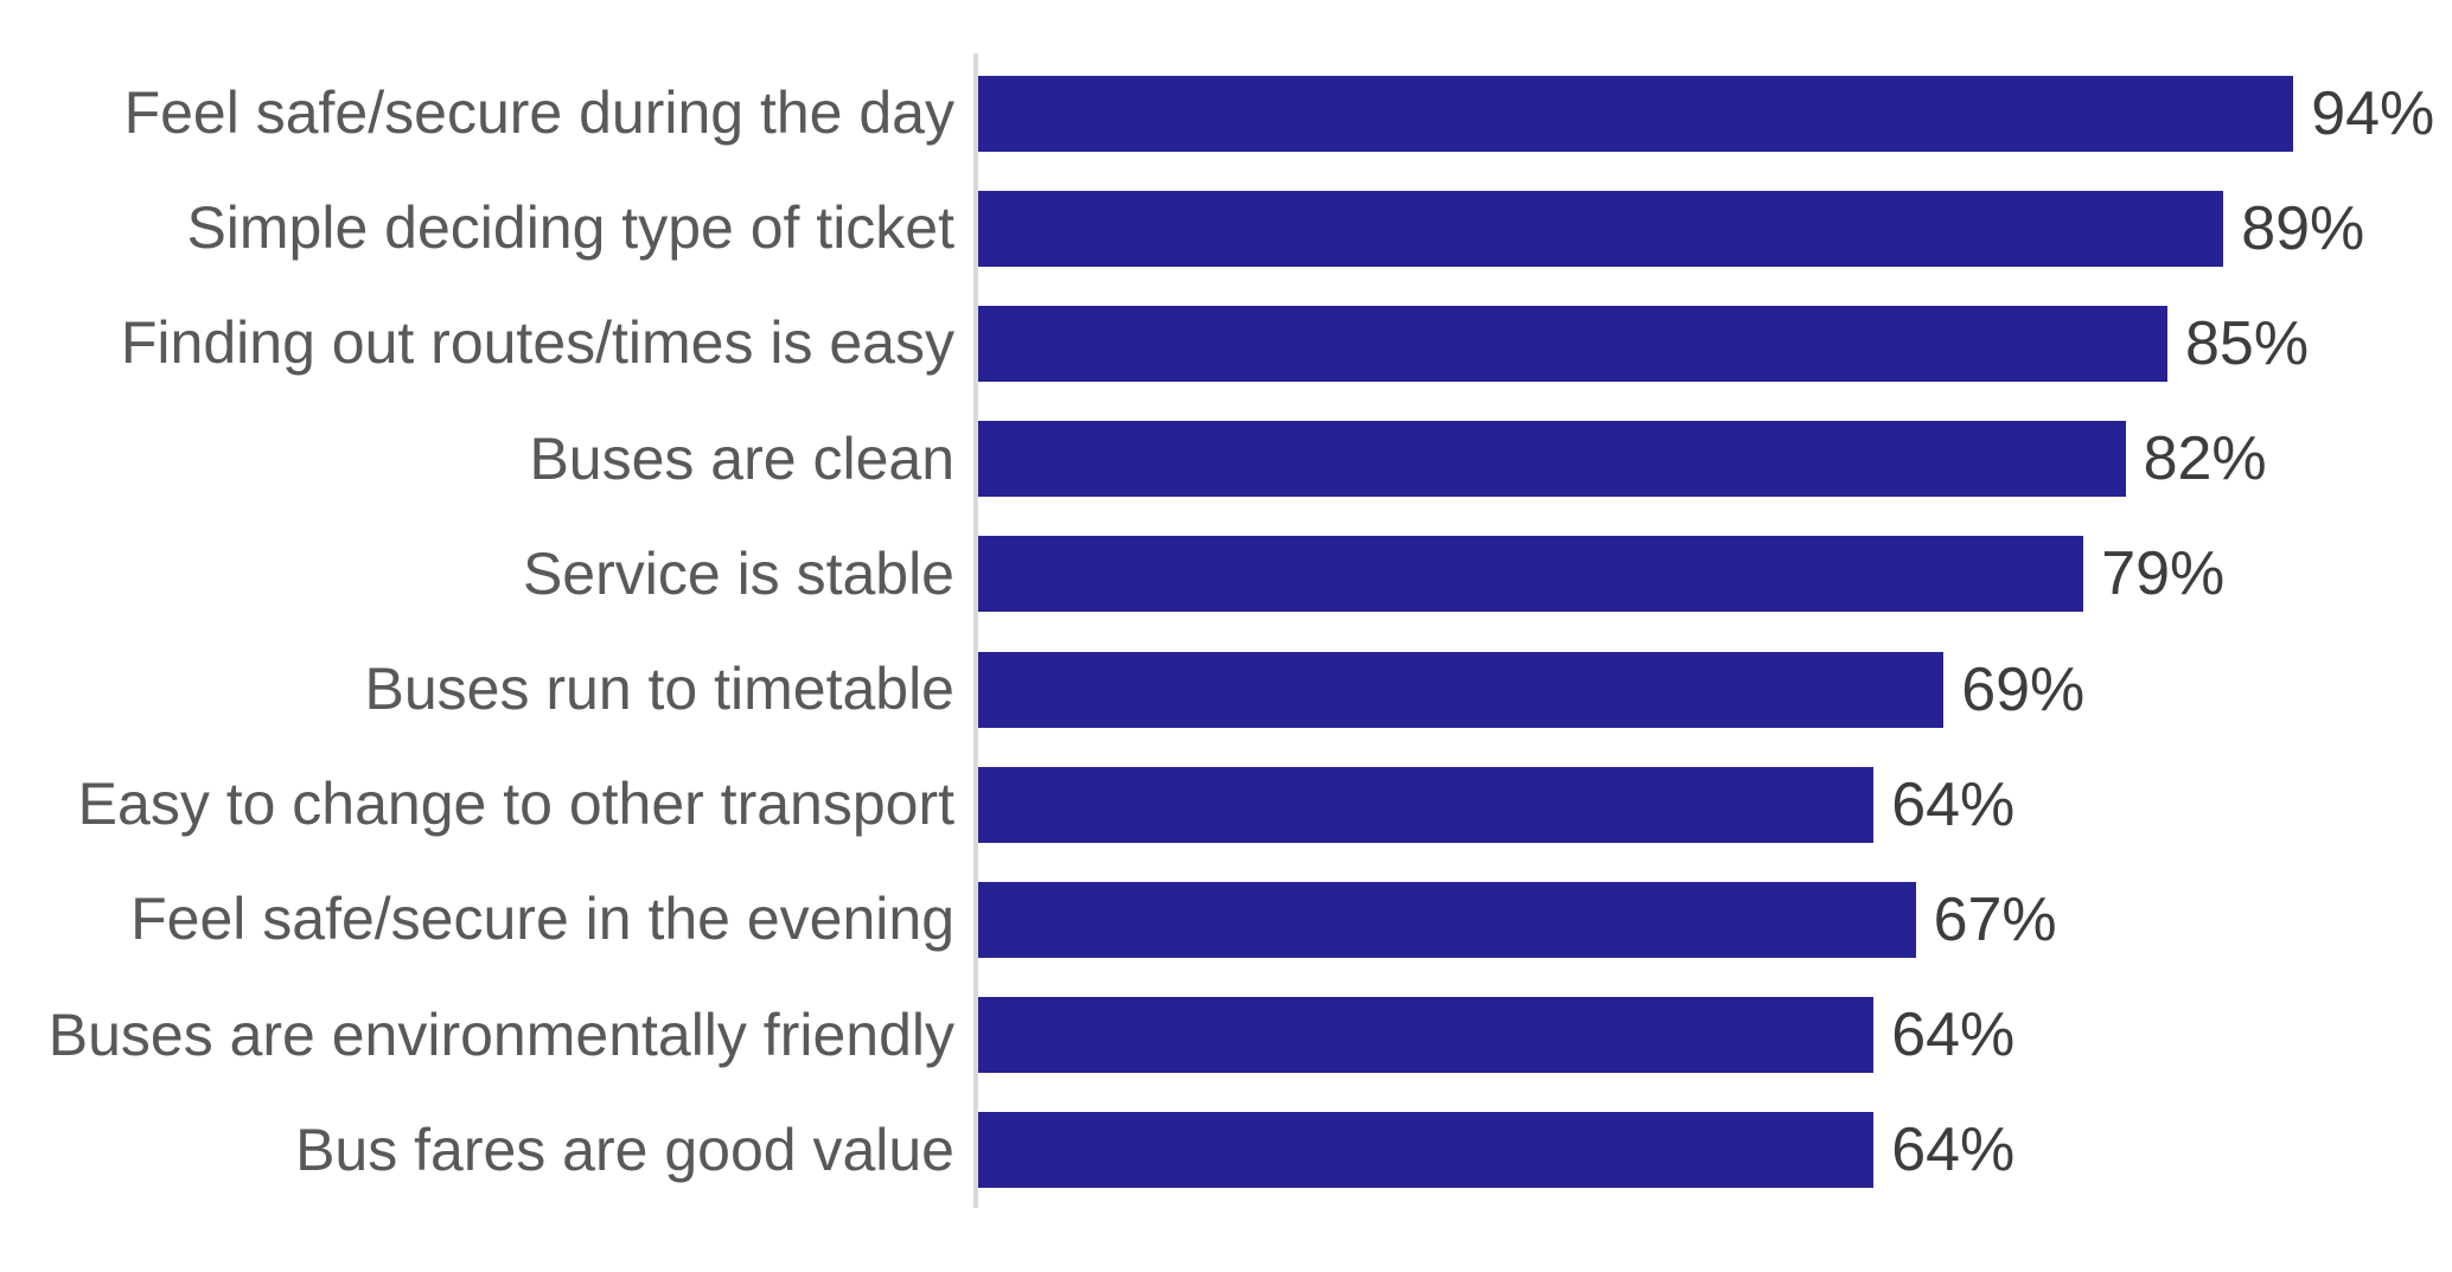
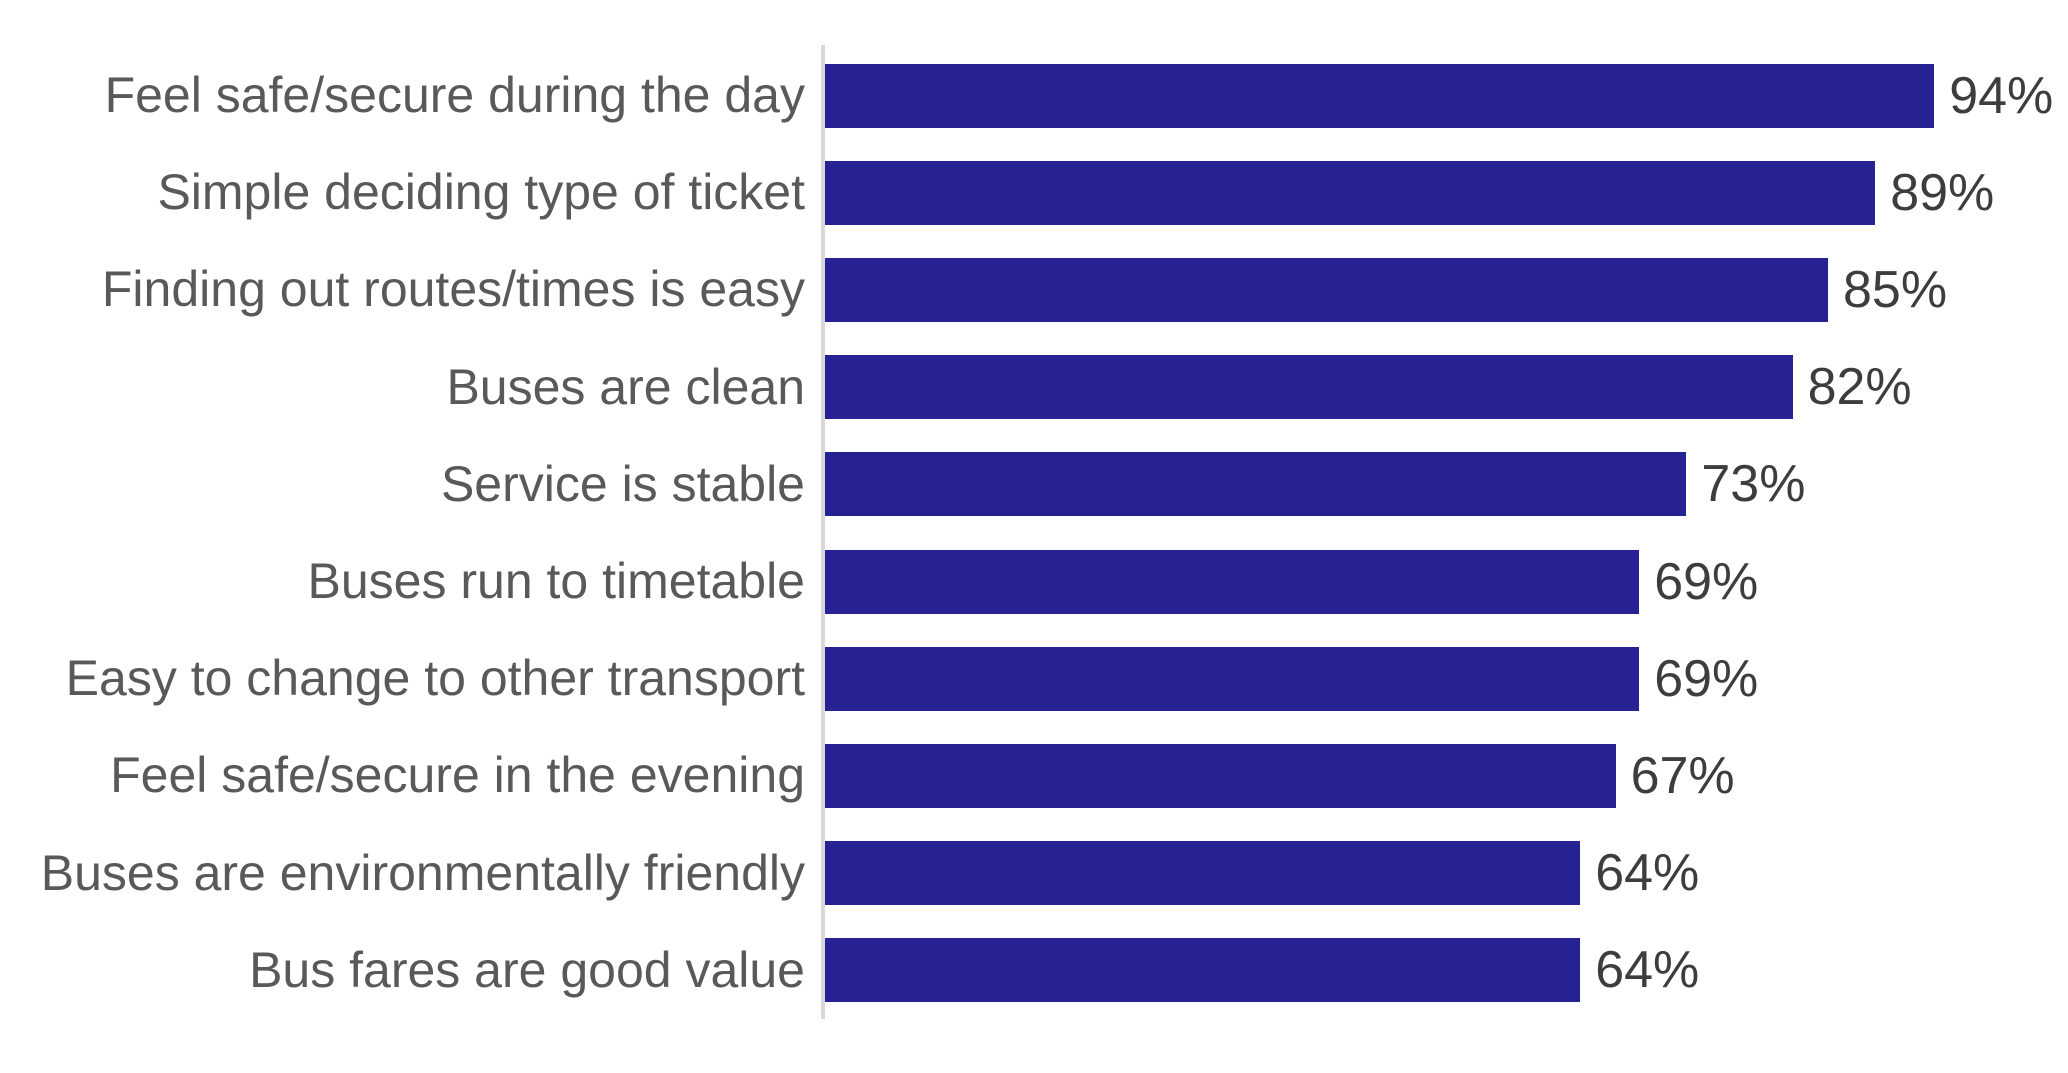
Service is stable: 79% -> 73%
Easy to change to other transport: 64% -> 69%
